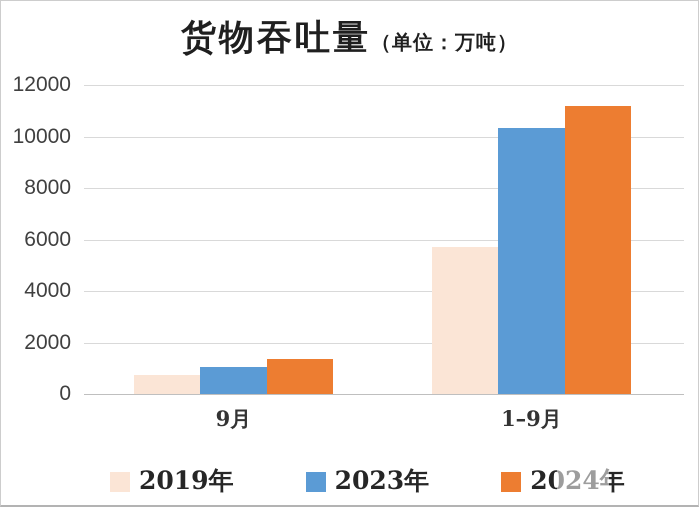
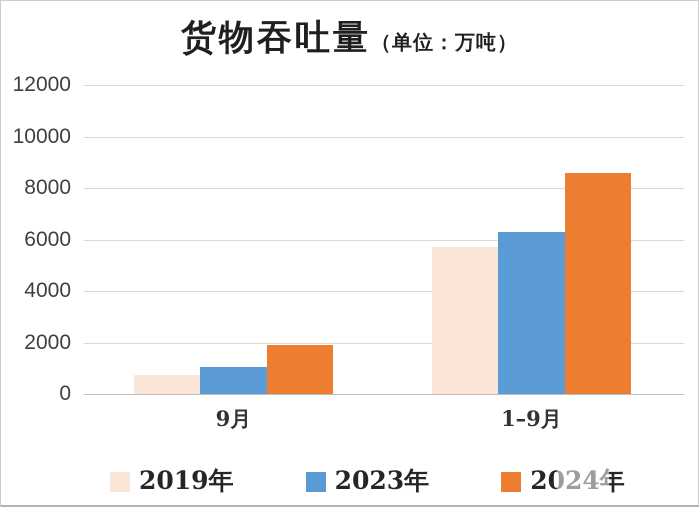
2024年/9月: 1400 -> 1900
2023年/1–9月: 10400 -> 6300
2024年/1–9月: 11200 -> 8600
